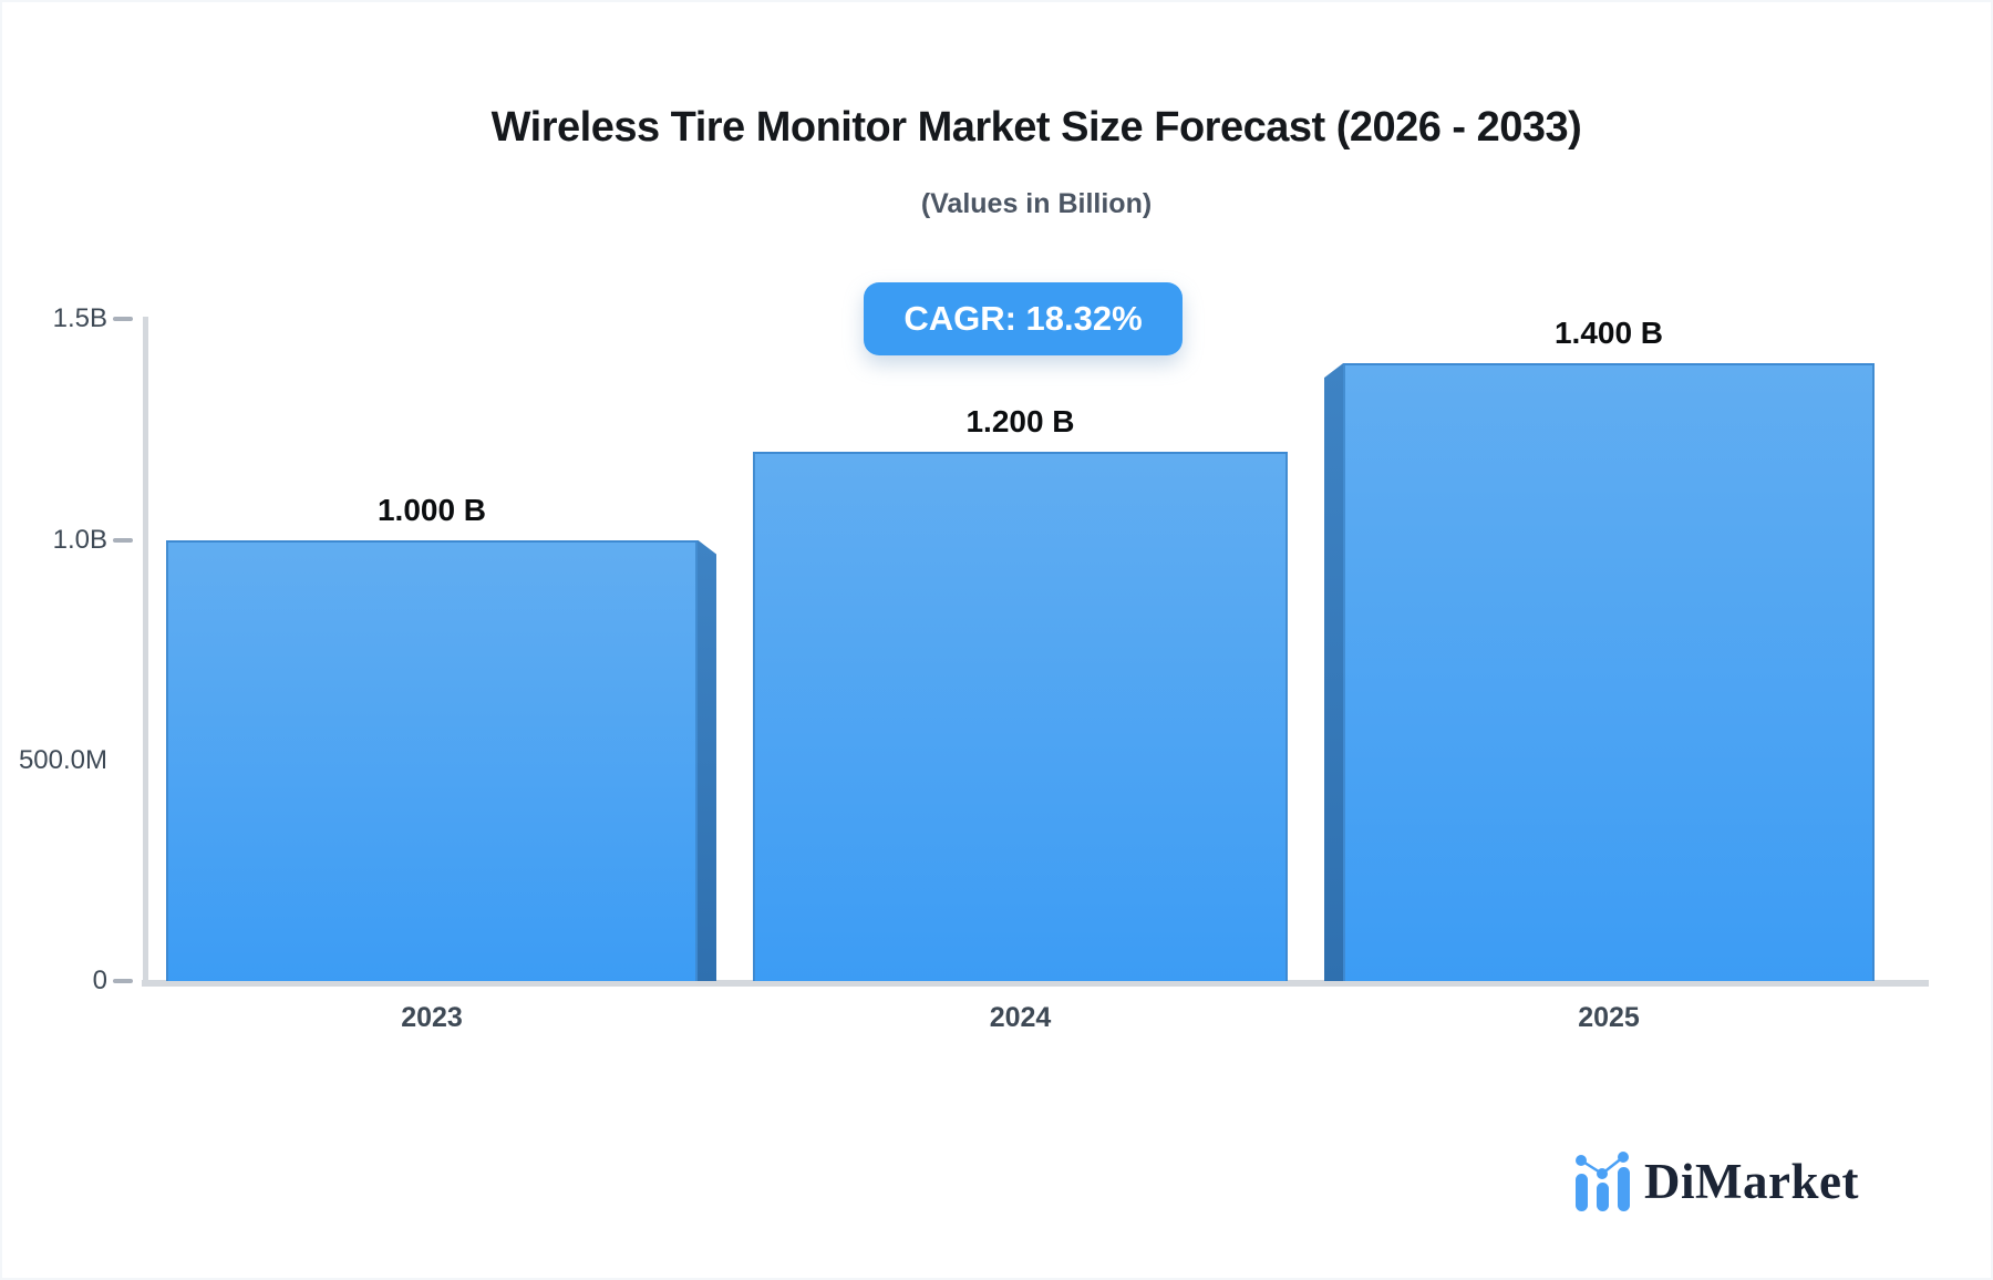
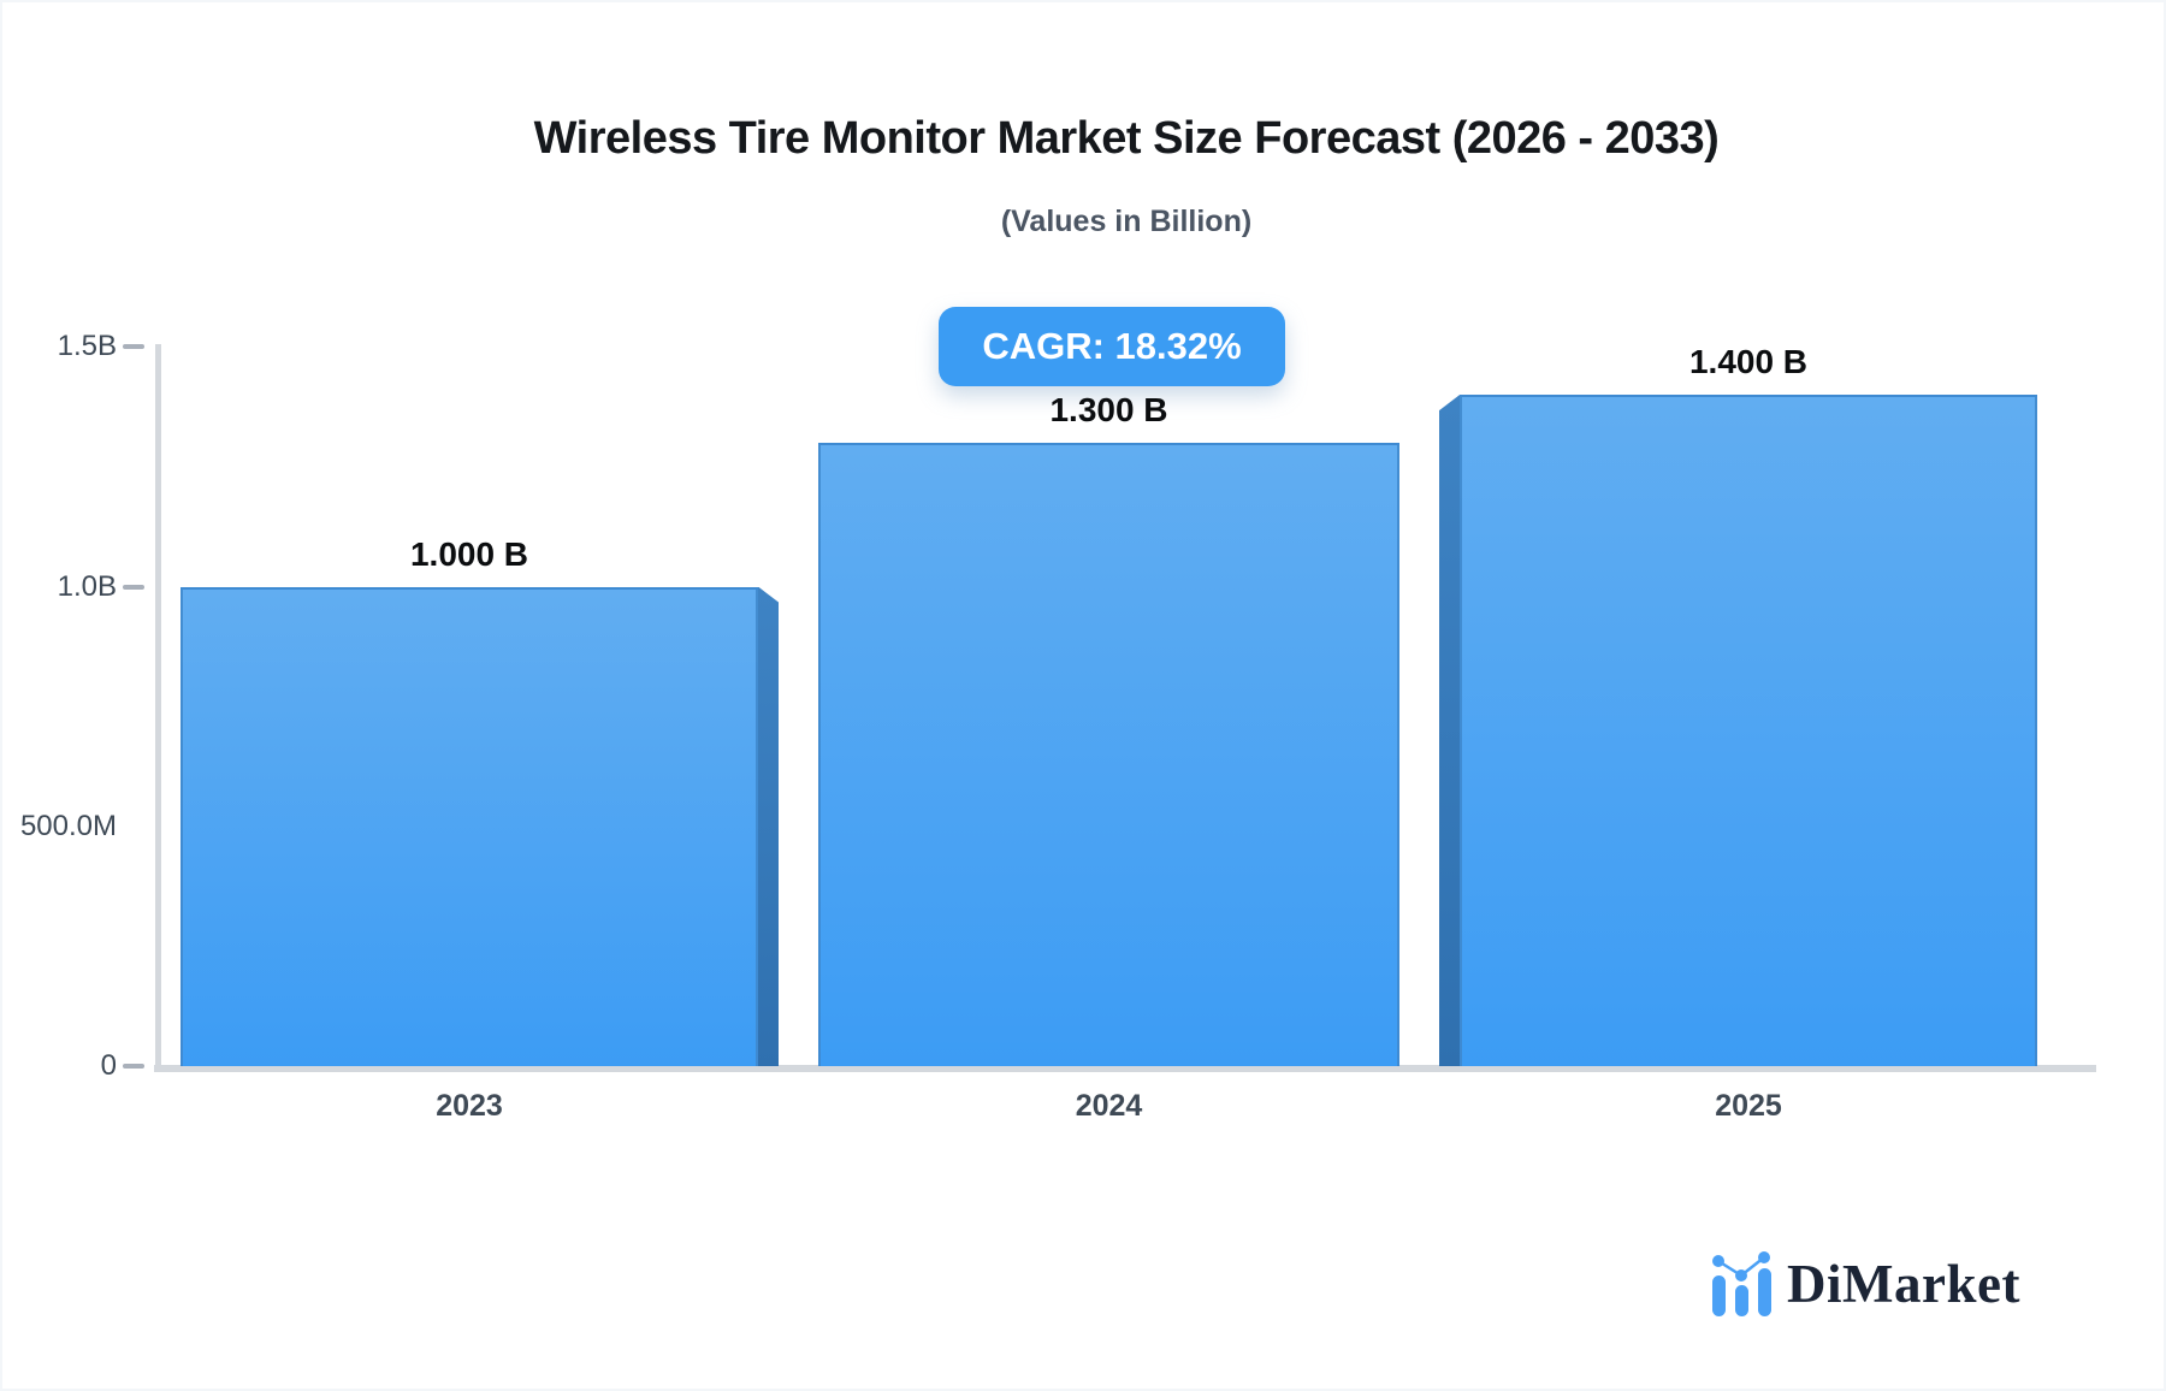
2024: 1.200 -> 1.300
